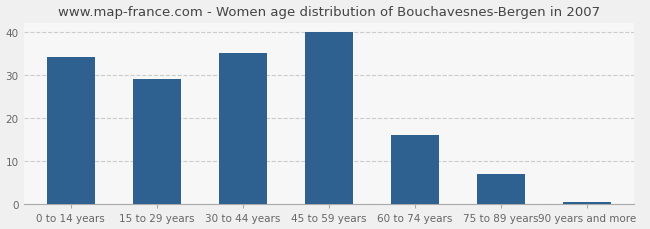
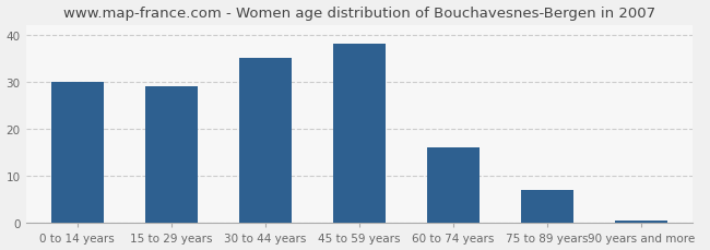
0 to 14 years: 34.0 -> 30.0
45 to 59 years: 40.0 -> 38.0
